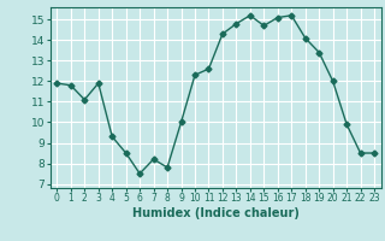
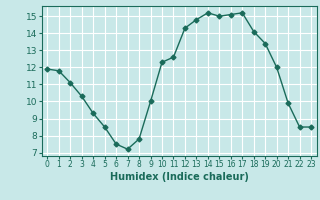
3: 11.9 -> 10.3
7: 8.2 -> 7.2
15: 14.7 -> 15.0
